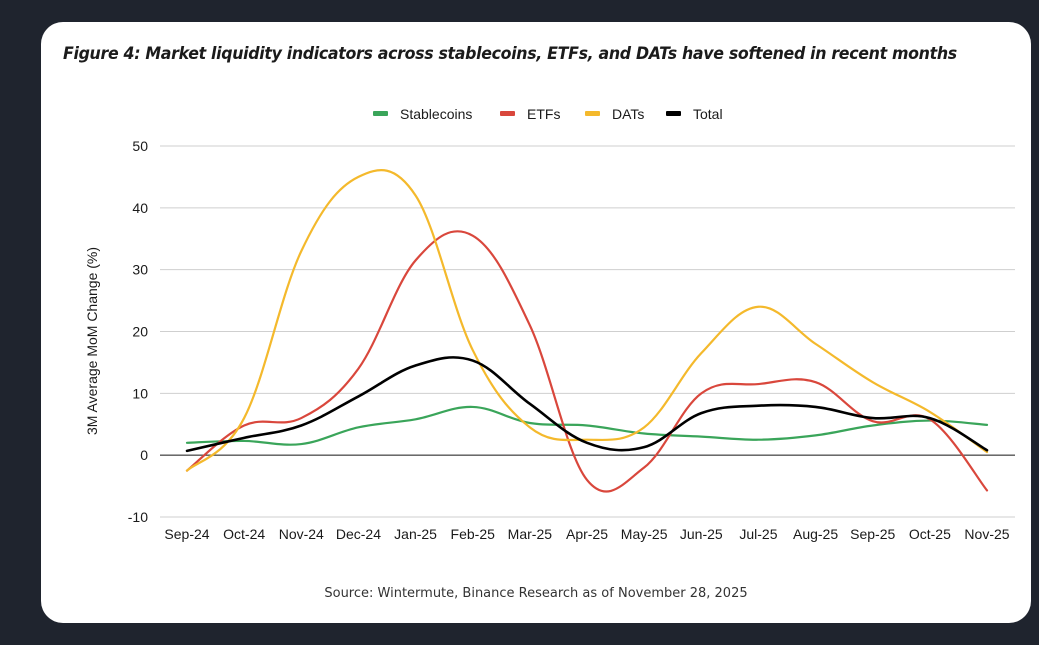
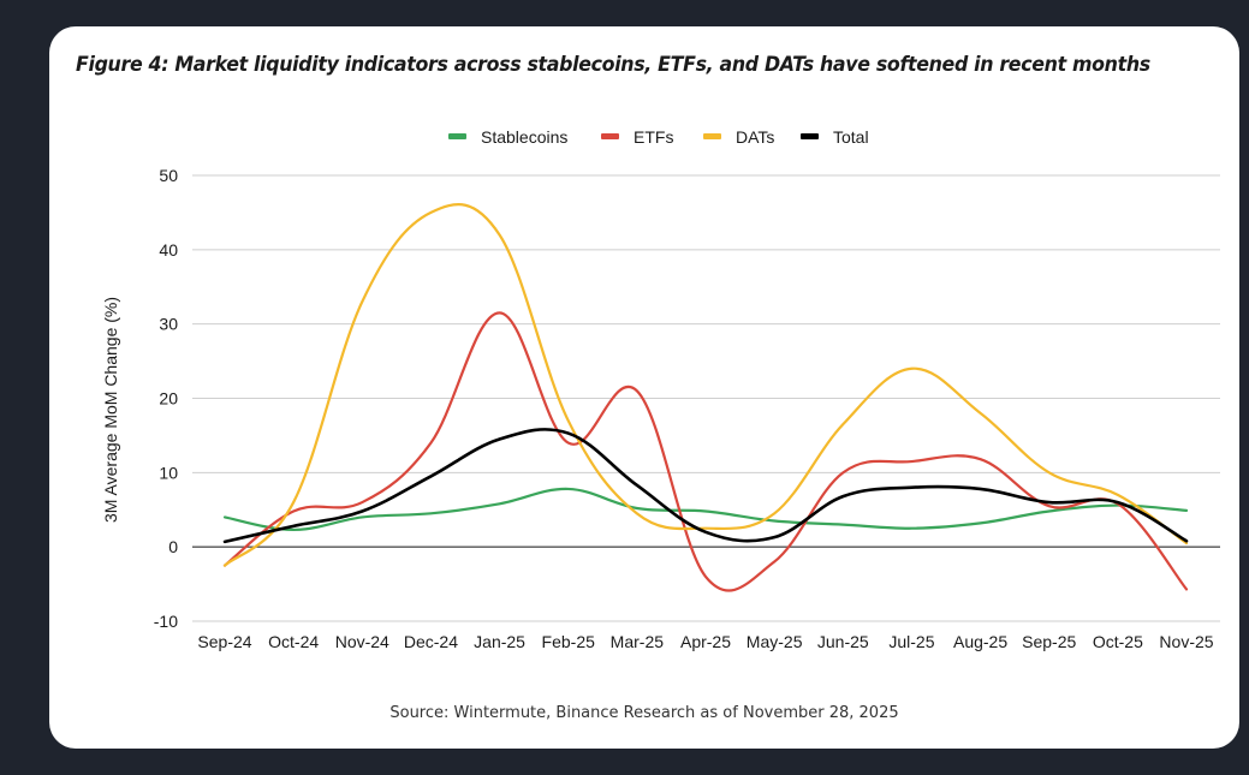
Stablecoins/Sep-24: 2 -> 4
Stablecoins/Nov-24: 2 -> 4
ETFs/Feb-25: 36 -> 14
DATs/Sep-25: 12 -> 10
